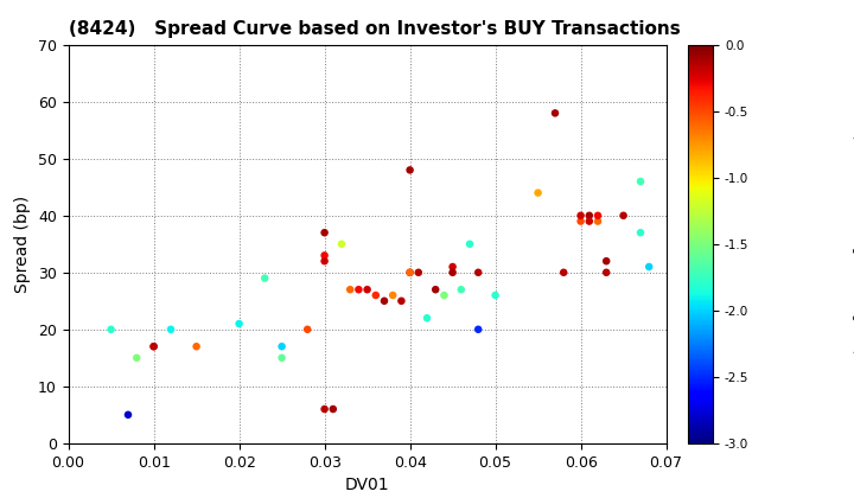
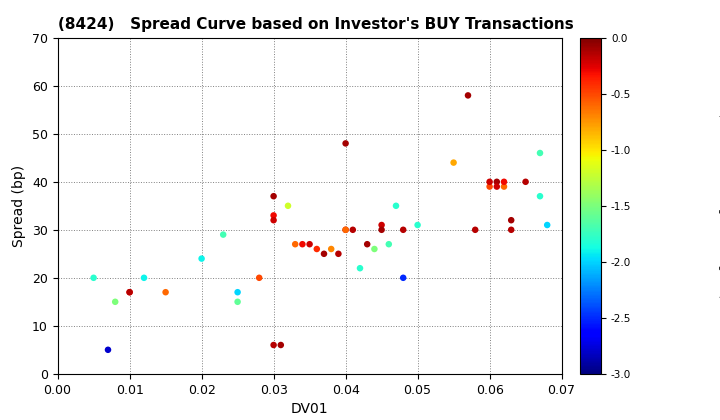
0.02: 21 -> 24
0.05: 26 -> 31
